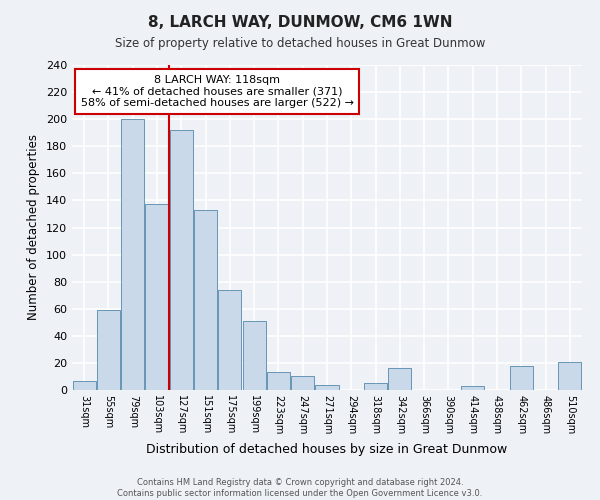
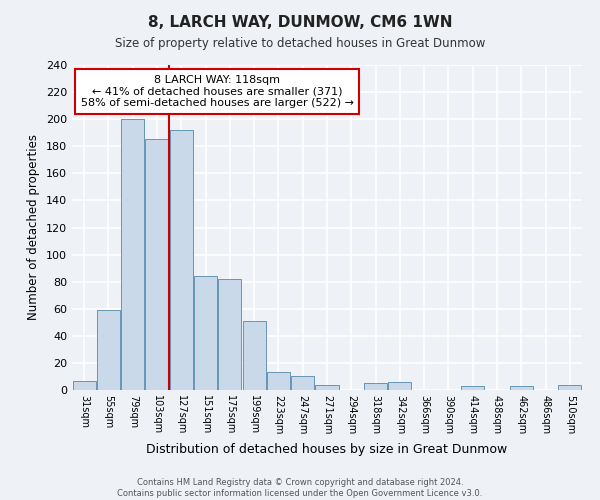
103sqm: 137 -> 185
151sqm: 133 -> 84
175sqm: 74 -> 82
342sqm: 16 -> 6
462sqm: 18 -> 3
510sqm: 21 -> 4
